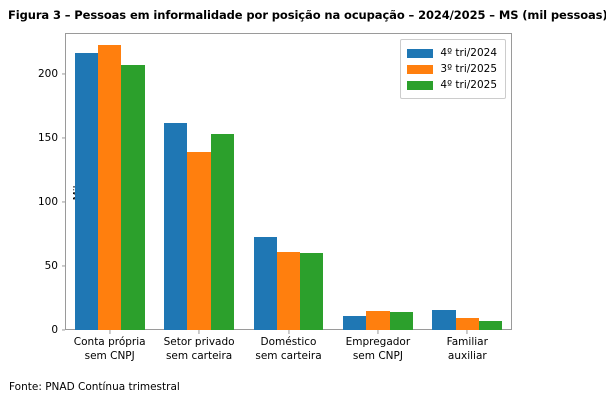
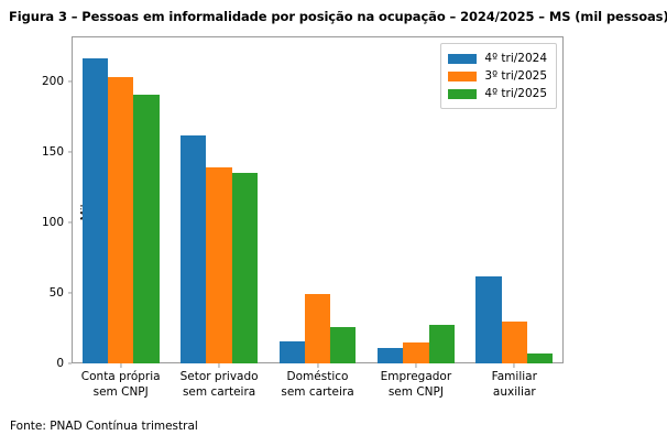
3º tri/2025/Conta própria sem CNPJ: 223 -> 203
4º tri/2025/Conta própria sem CNPJ: 207 -> 191
4º tri/2025/Setor privado sem carteira: 153 -> 135
4º tri/2024/Doméstico sem carteira: 73 -> 16
3º tri/2025/Doméstico sem carteira: 61 -> 49
4º tri/2025/Doméstico sem carteira: 60 -> 26
4º tri/2025/Empregador sem CNPJ: 14 -> 27
4º tri/2024/Familiar auxiliar: 16 -> 62
3º tri/2025/Familiar auxiliar: 9 -> 30
